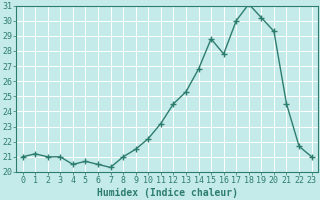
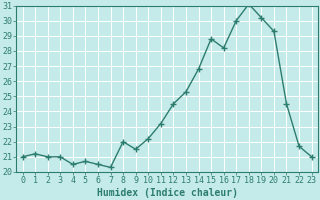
8: 21.0 -> 22.0
16: 27.8 -> 28.2
